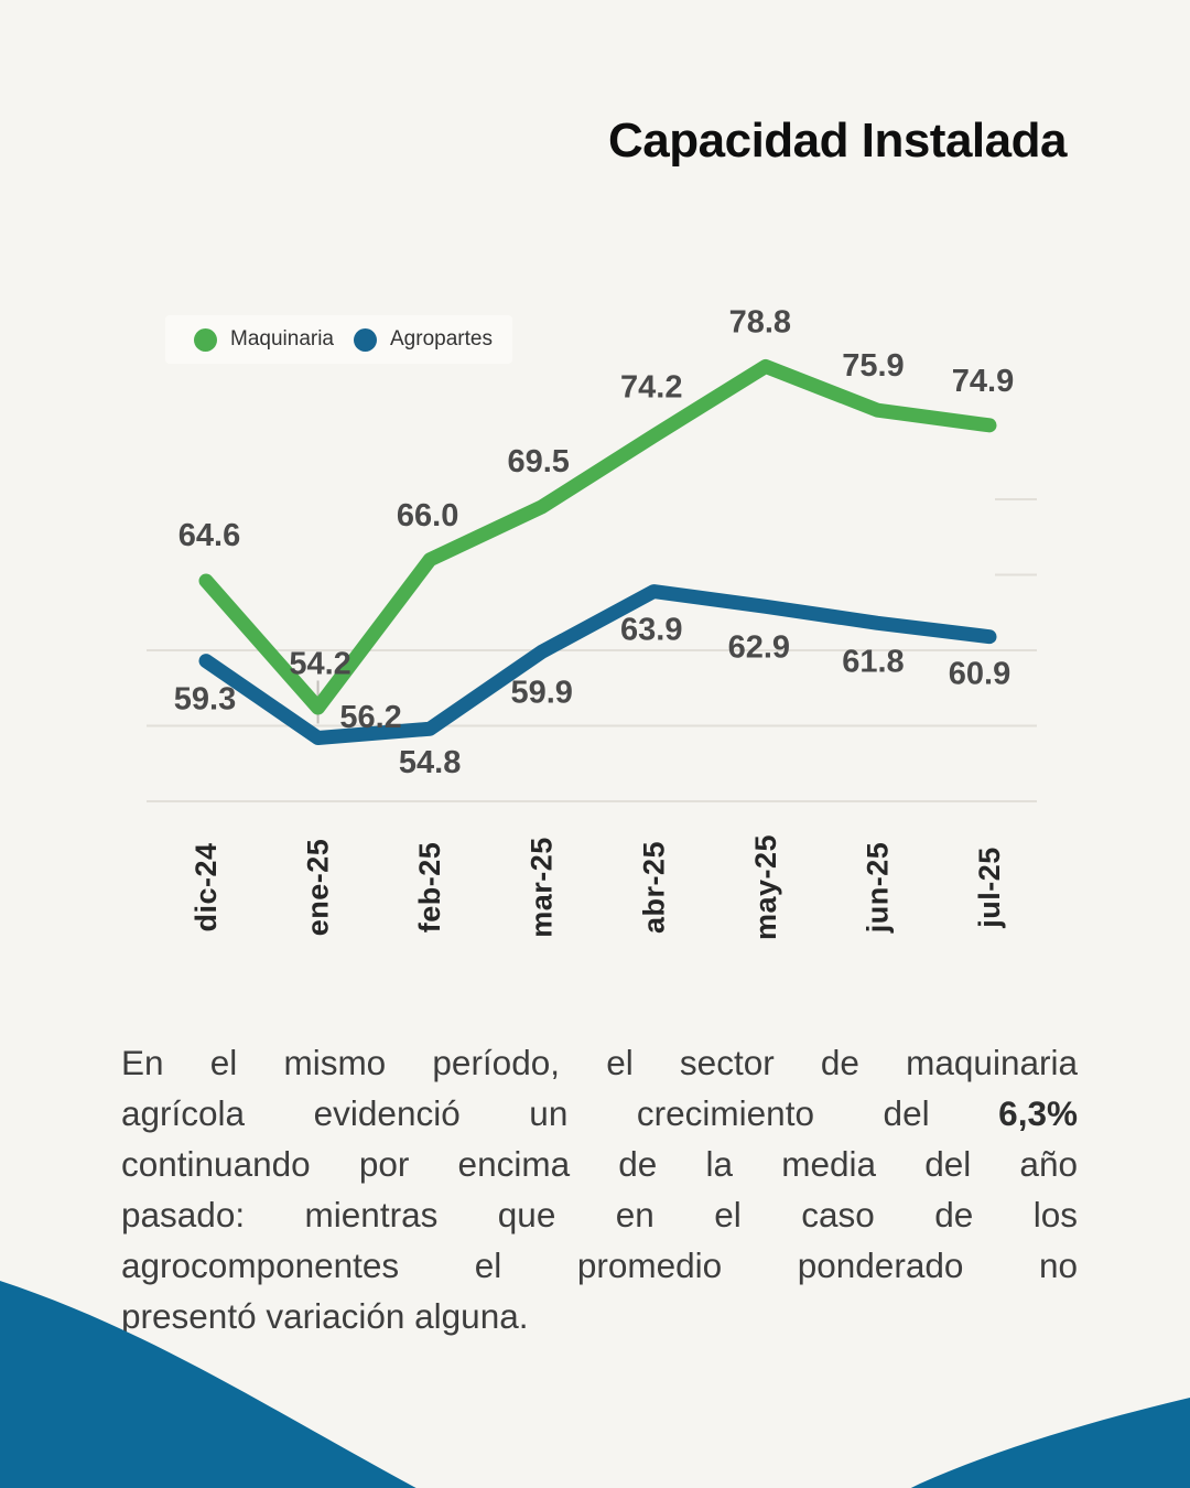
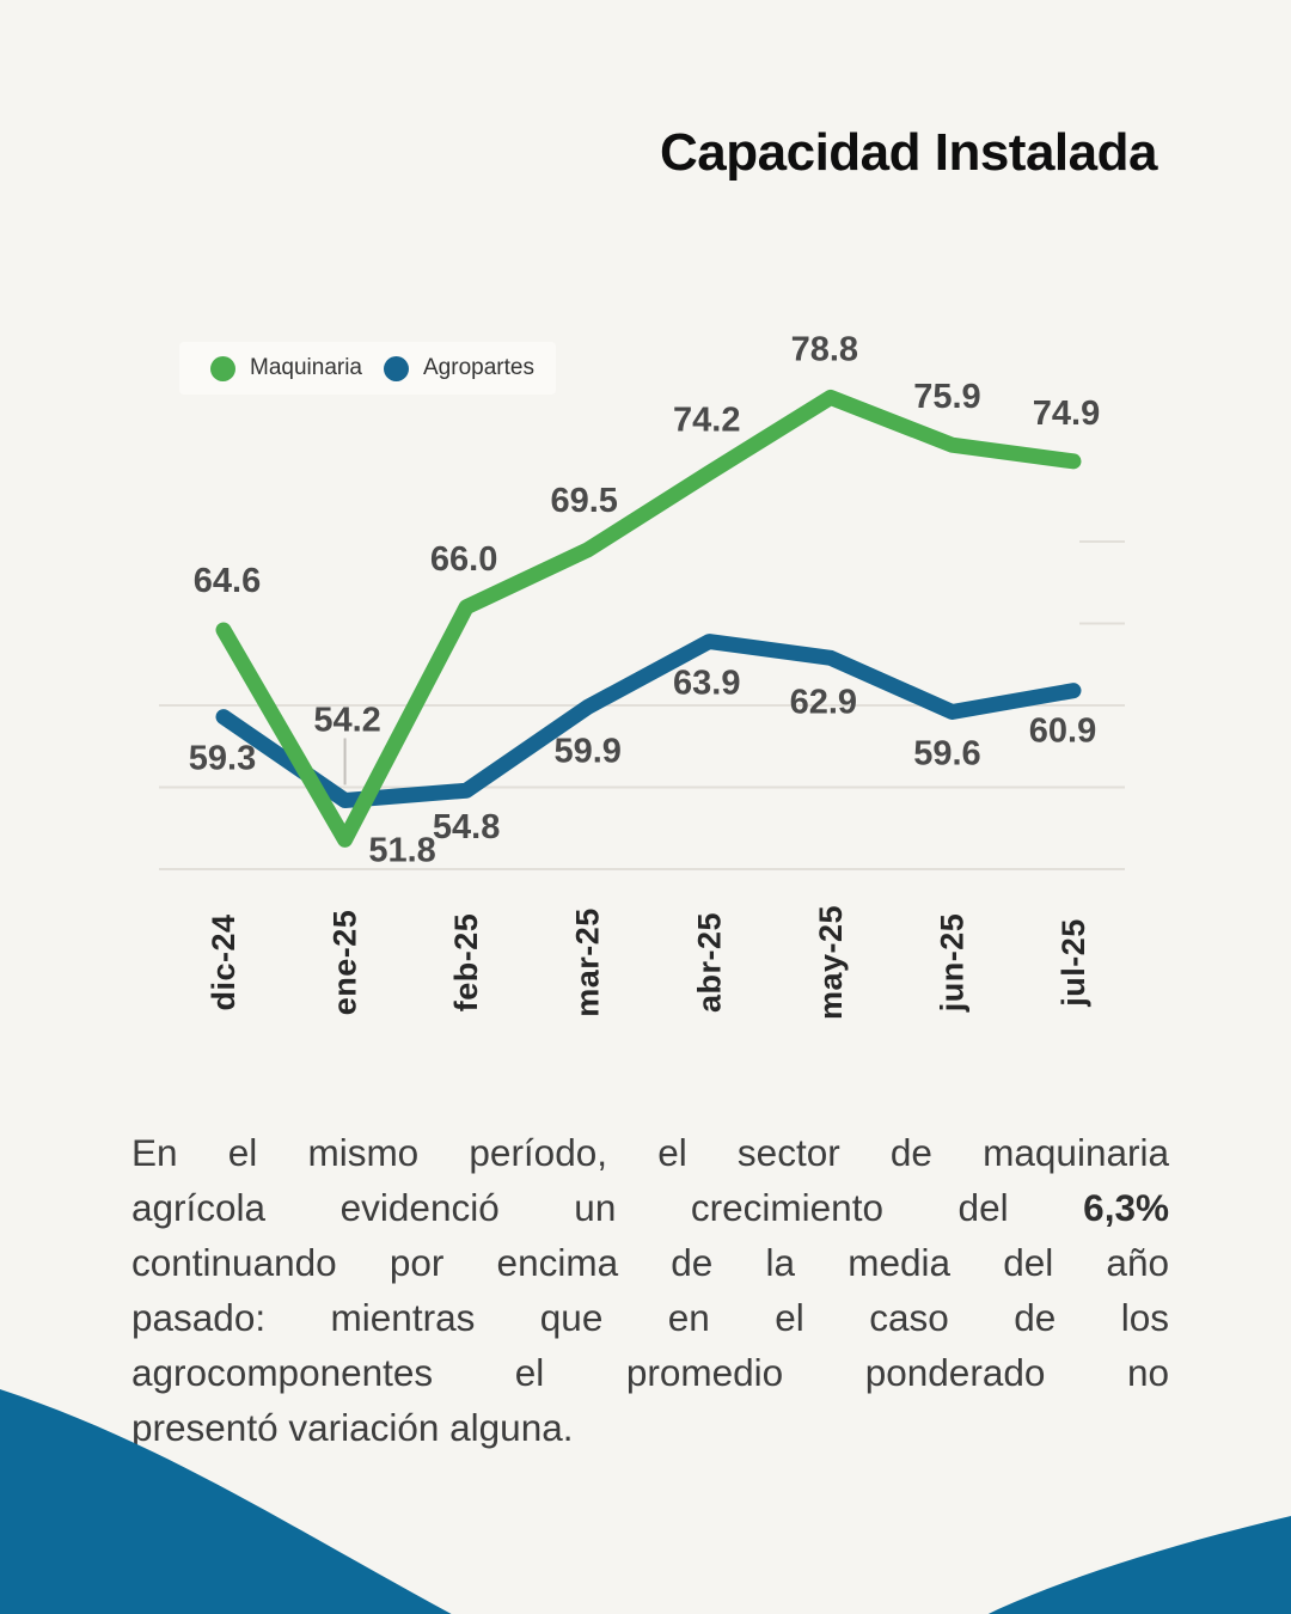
Maquinaria/ene-25: 56.2 -> 51.8
Agropartes/jun-25: 61.8 -> 59.6
